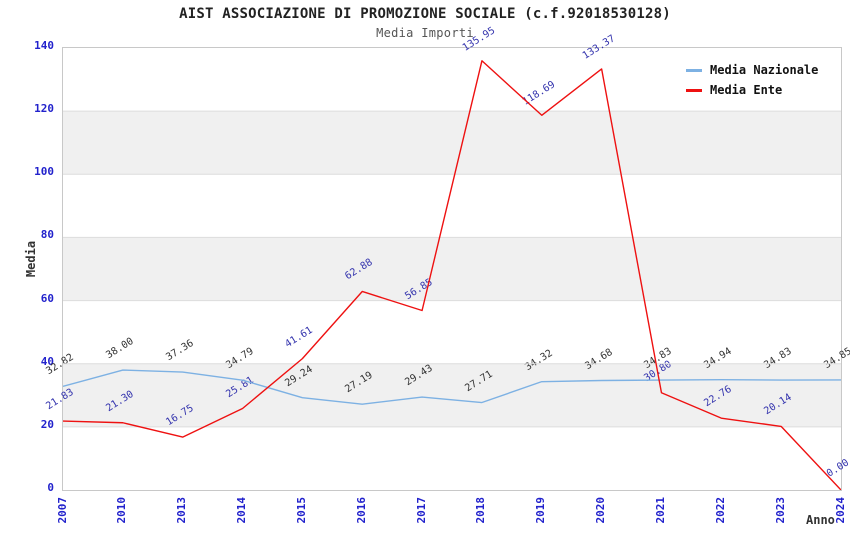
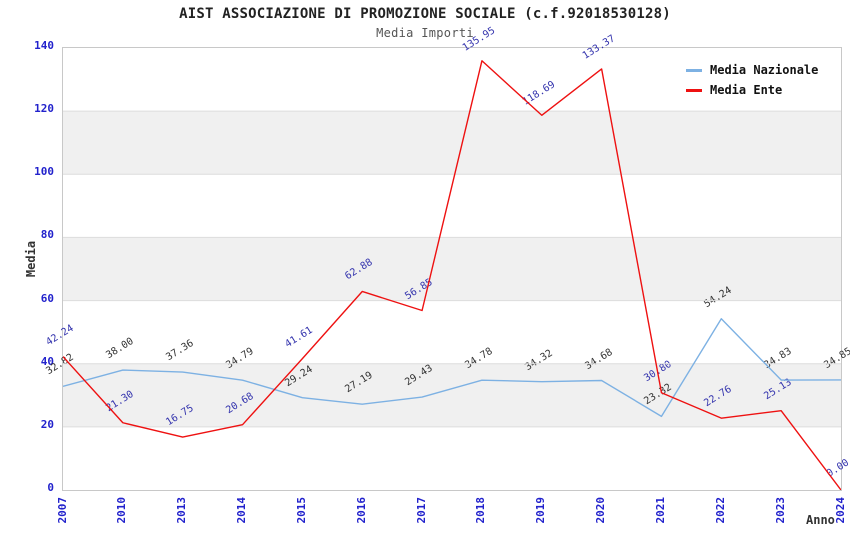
Media Ente/2007: 21.83 -> 42.24
Media Ente/2014: 25.81 -> 20.68
Media Nazionale/2018: 27.71 -> 34.78
Media Nazionale/2021: 34.83 -> 23.32
Media Nazionale/2022: 34.94 -> 54.24
Media Ente/2023: 20.14 -> 25.13
